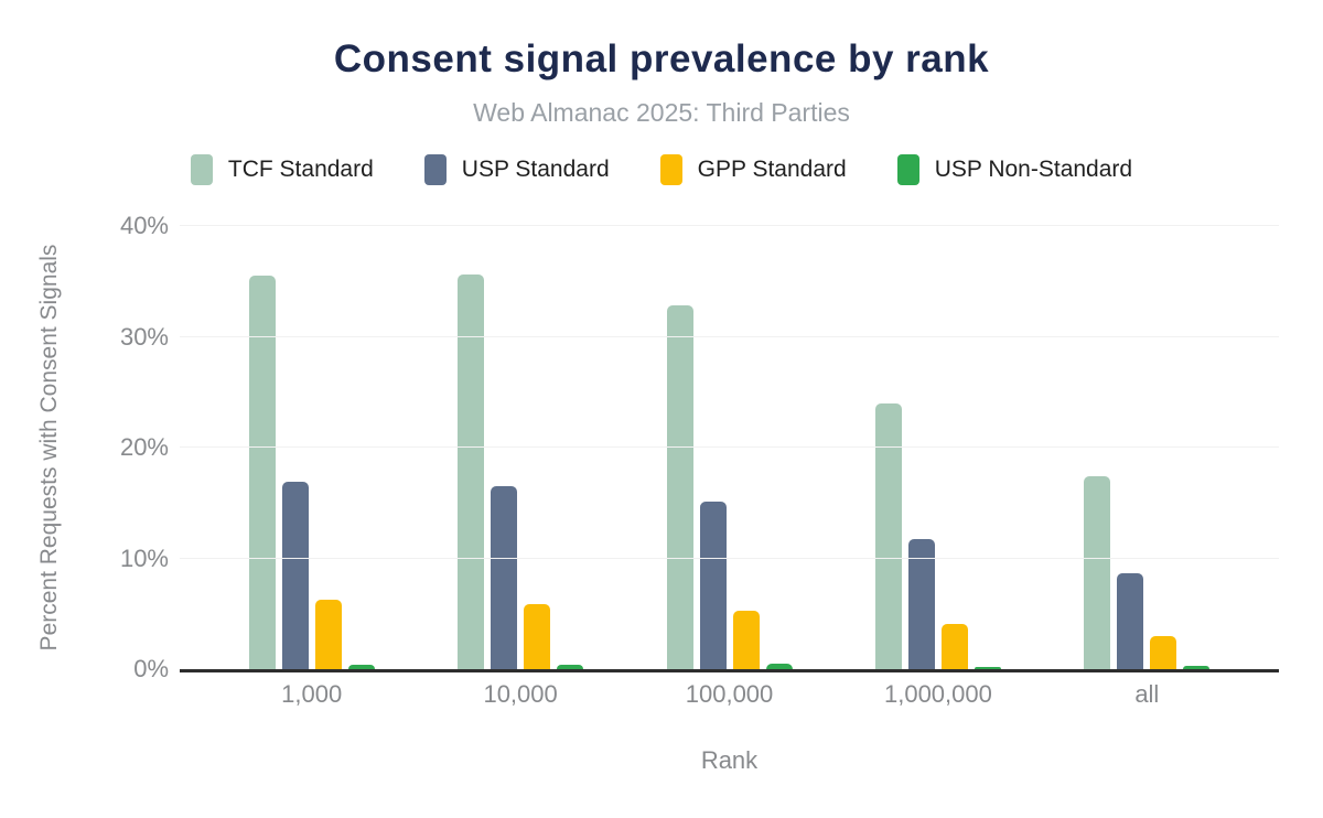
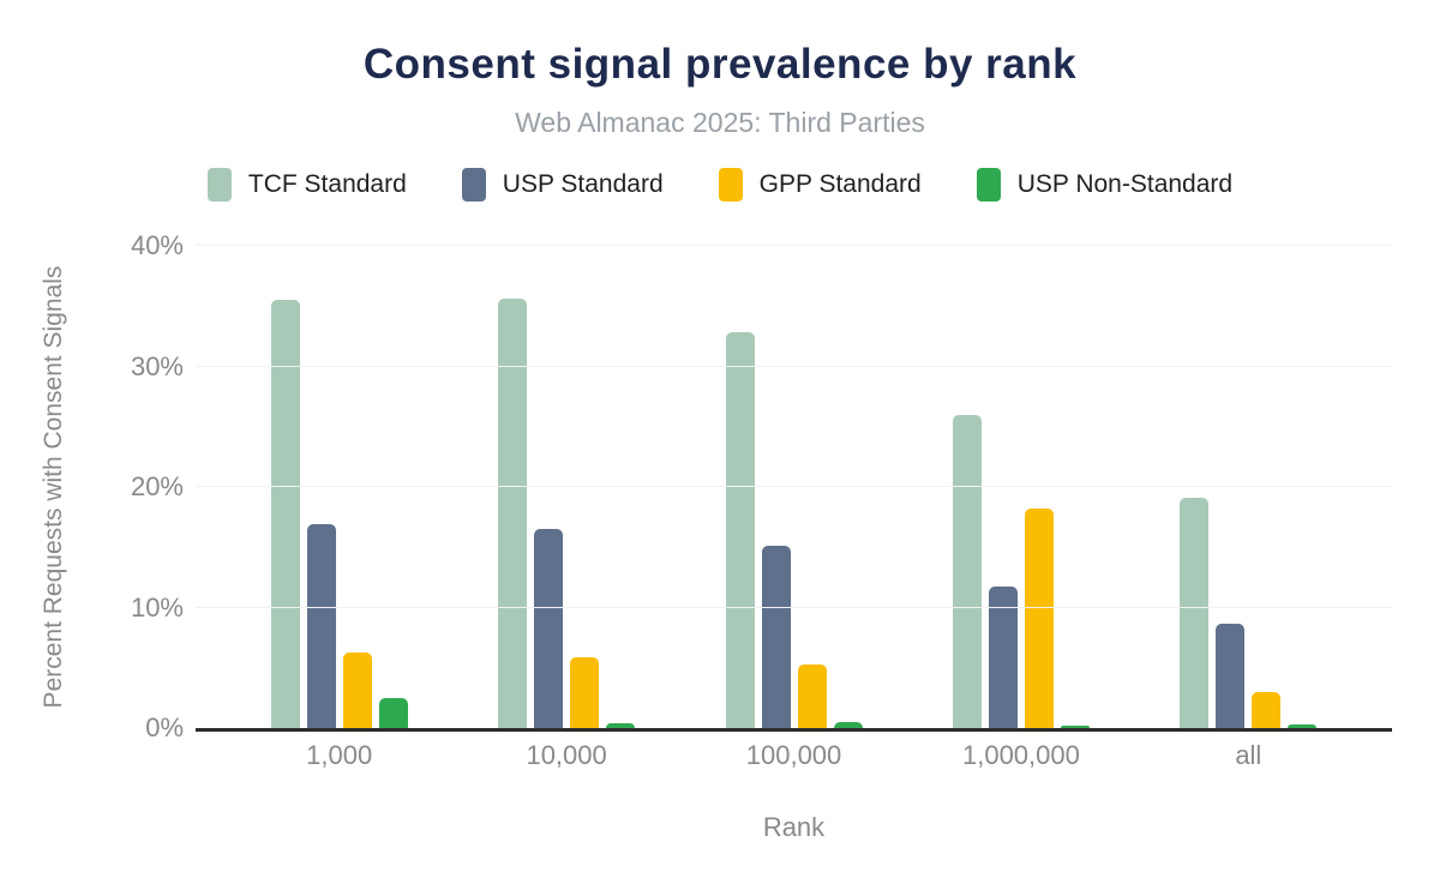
USP Non-Standard/1,000: 0.4% -> 2.5%
TCF Standard/1,000,000: 24.0% -> 26.0%
GPP Standard/1,000,000: 4.1% -> 18.2%
TCF Standard/all: 17.4% -> 19.1%
